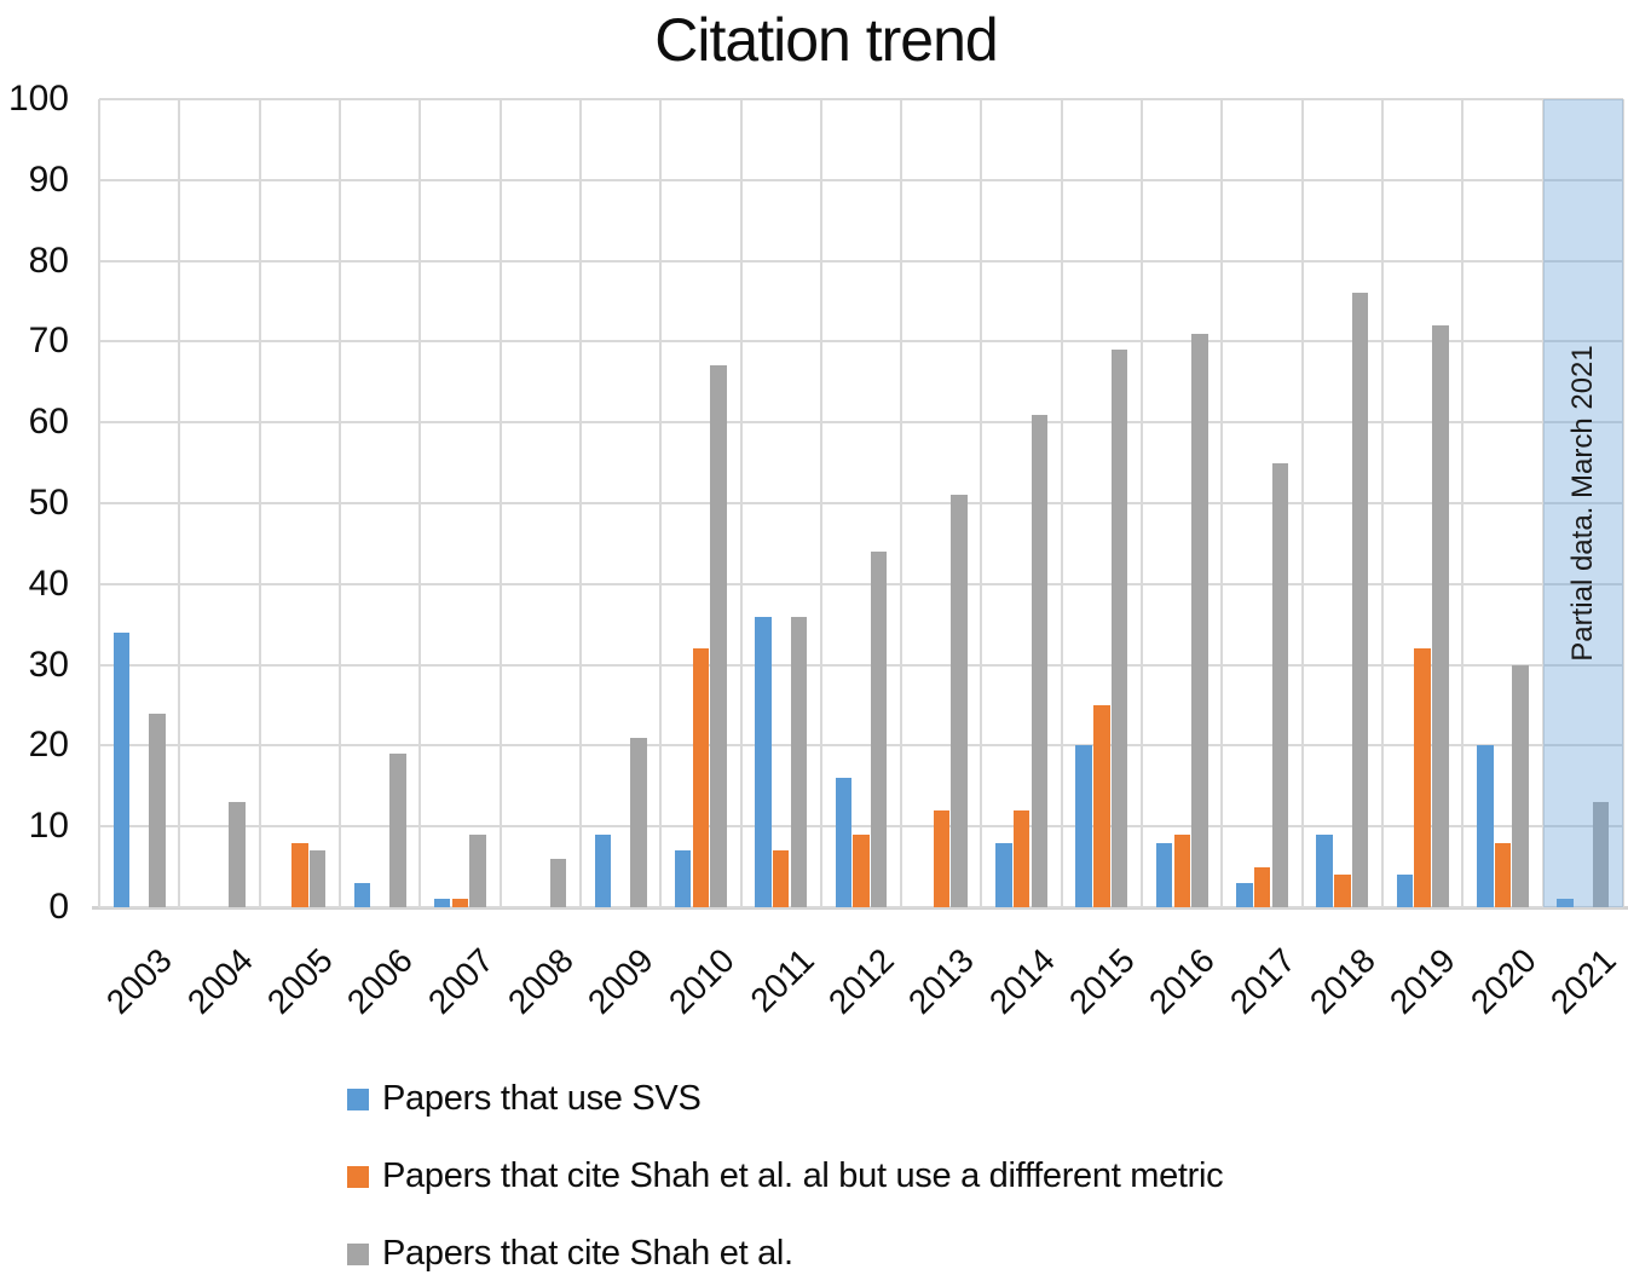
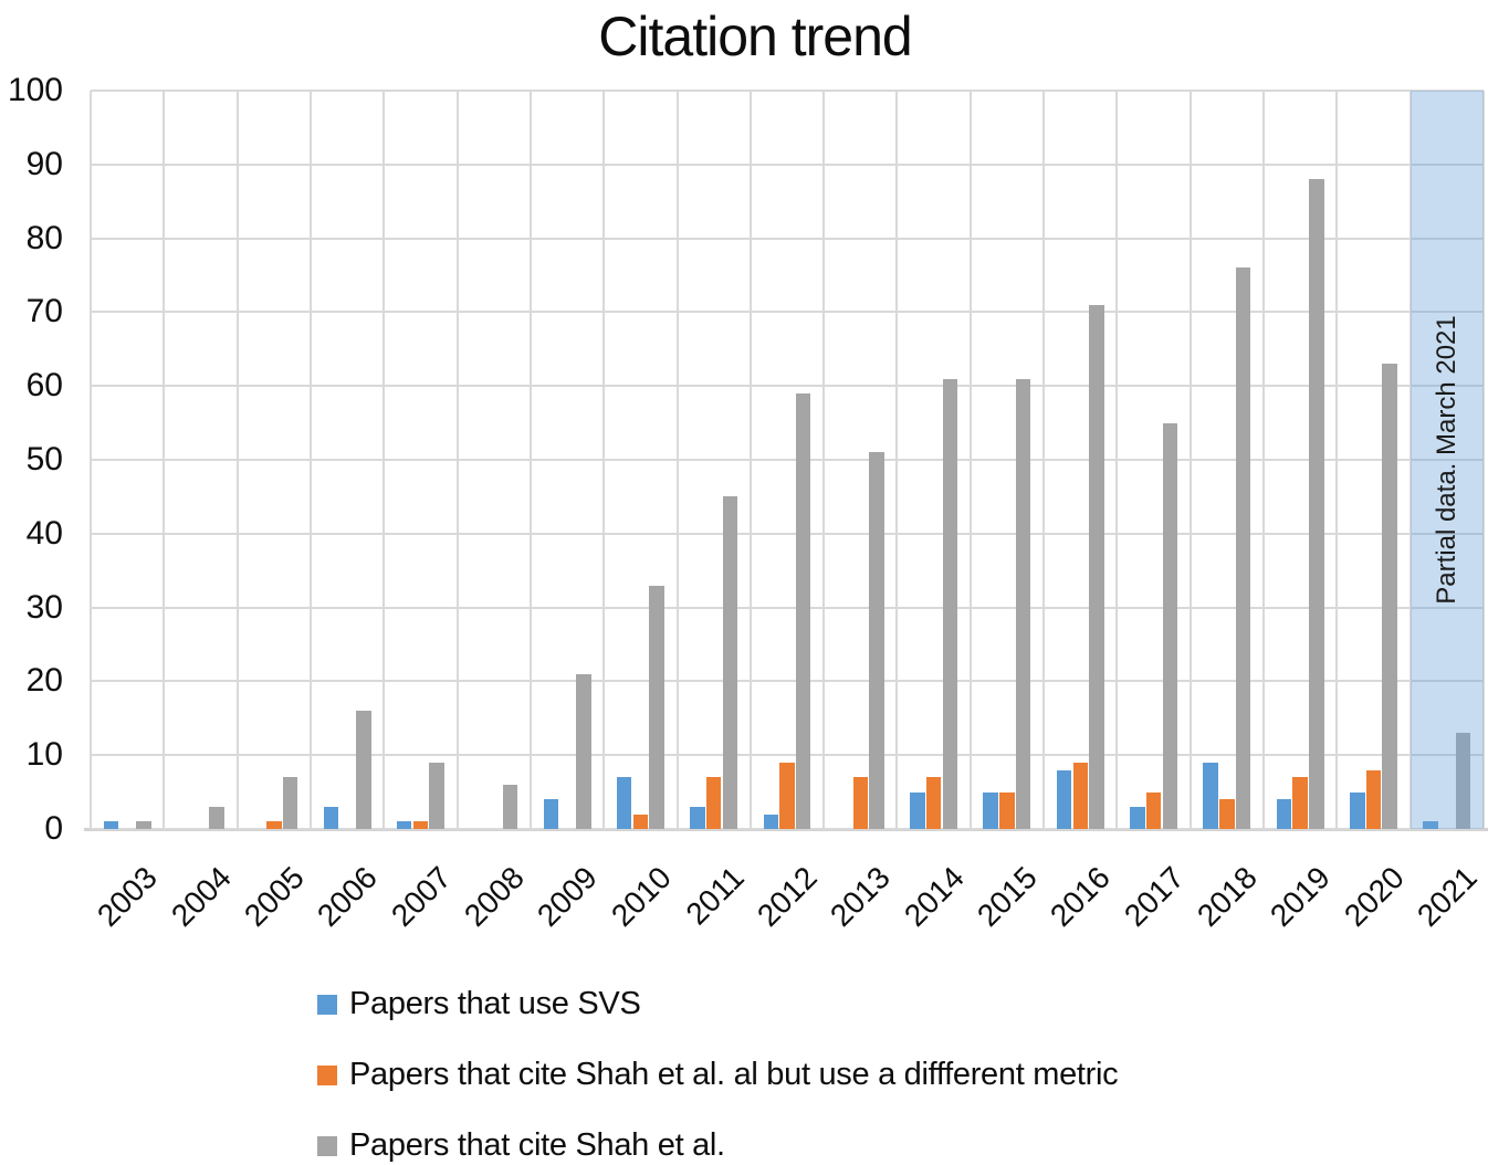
Papers that use SVS/2003: 34 -> 1
Papers that cite Shah et al./2003: 24 -> 1
Papers that cite Shah et al./2004: 13 -> 3
Papers that cite Shah et al. al but use a diffferent metric/2005: 8 -> 1
Papers that cite Shah et al./2006: 19 -> 16
Papers that use SVS/2009: 9 -> 4
Papers that cite Shah et al. al but use a diffferent metric/2010: 32 -> 2
Papers that cite Shah et al./2010: 67 -> 33
Papers that use SVS/2011: 36 -> 3
Papers that cite Shah et al./2011: 36 -> 45
Papers that use SVS/2012: 16 -> 2
Papers that cite Shah et al./2012: 44 -> 59
Papers that cite Shah et al. al but use a diffferent metric/2013: 12 -> 7
Papers that use SVS/2014: 8 -> 5
Papers that cite Shah et al. al but use a diffferent metric/2014: 12 -> 7
Papers that use SVS/2015: 20 -> 5
Papers that cite Shah et al. al but use a diffferent metric/2015: 25 -> 5
Papers that cite Shah et al./2015: 69 -> 61
Papers that cite Shah et al. al but use a diffferent metric/2019: 32 -> 7
Papers that cite Shah et al./2019: 72 -> 88
Papers that use SVS/2020: 20 -> 5
Papers that cite Shah et al./2020: 30 -> 63
